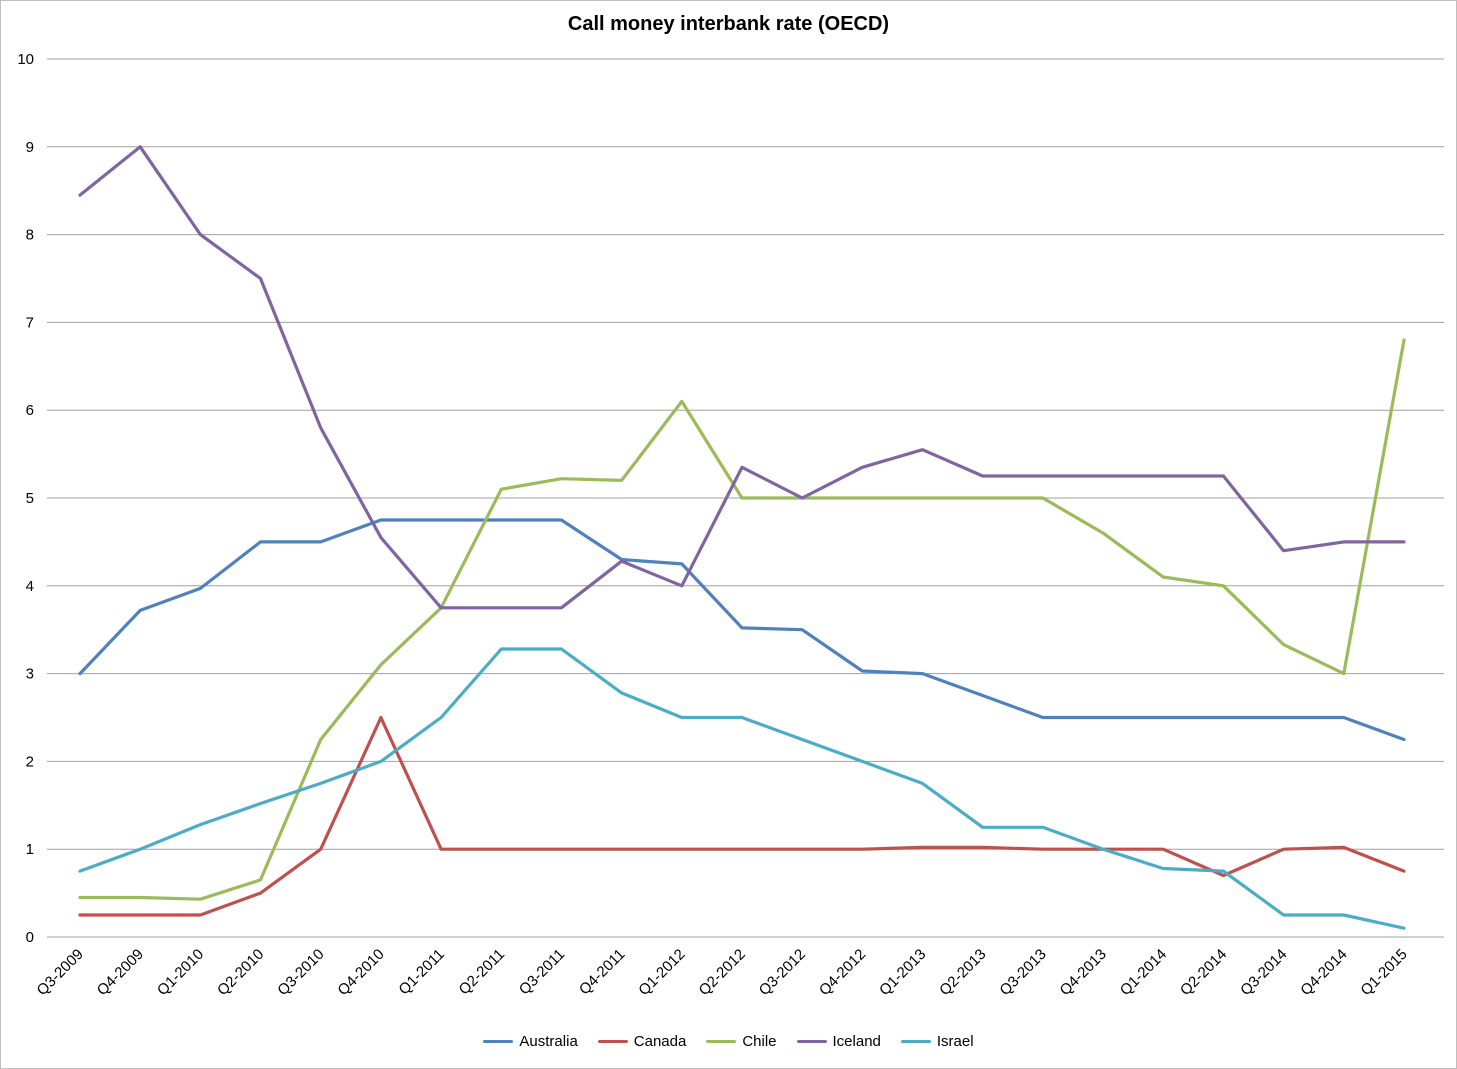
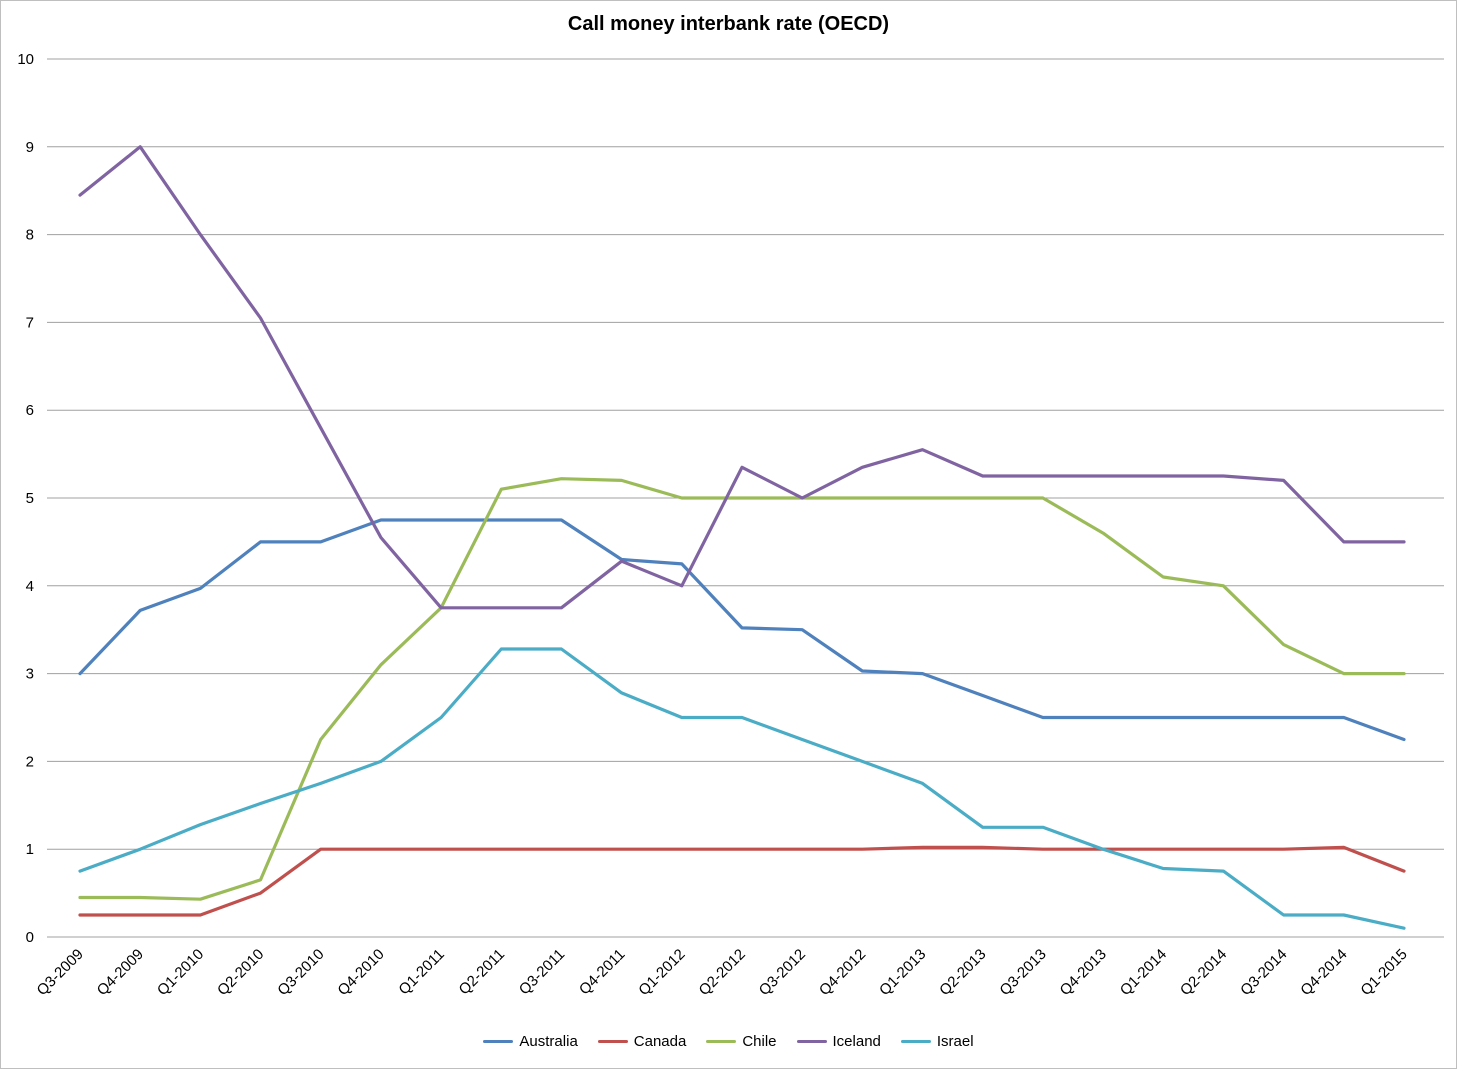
Iceland/Q2-2010: 7.5 -> 7.0
Canada/Q4-2010: 2.5 -> 1.0
Chile/Q1-2012: 6.1 -> 5.0
Canada/Q2-2014: 0.7 -> 1.0
Iceland/Q3-2014: 4.4 -> 5.2
Chile/Q1-2015: 6.8 -> 3.0
